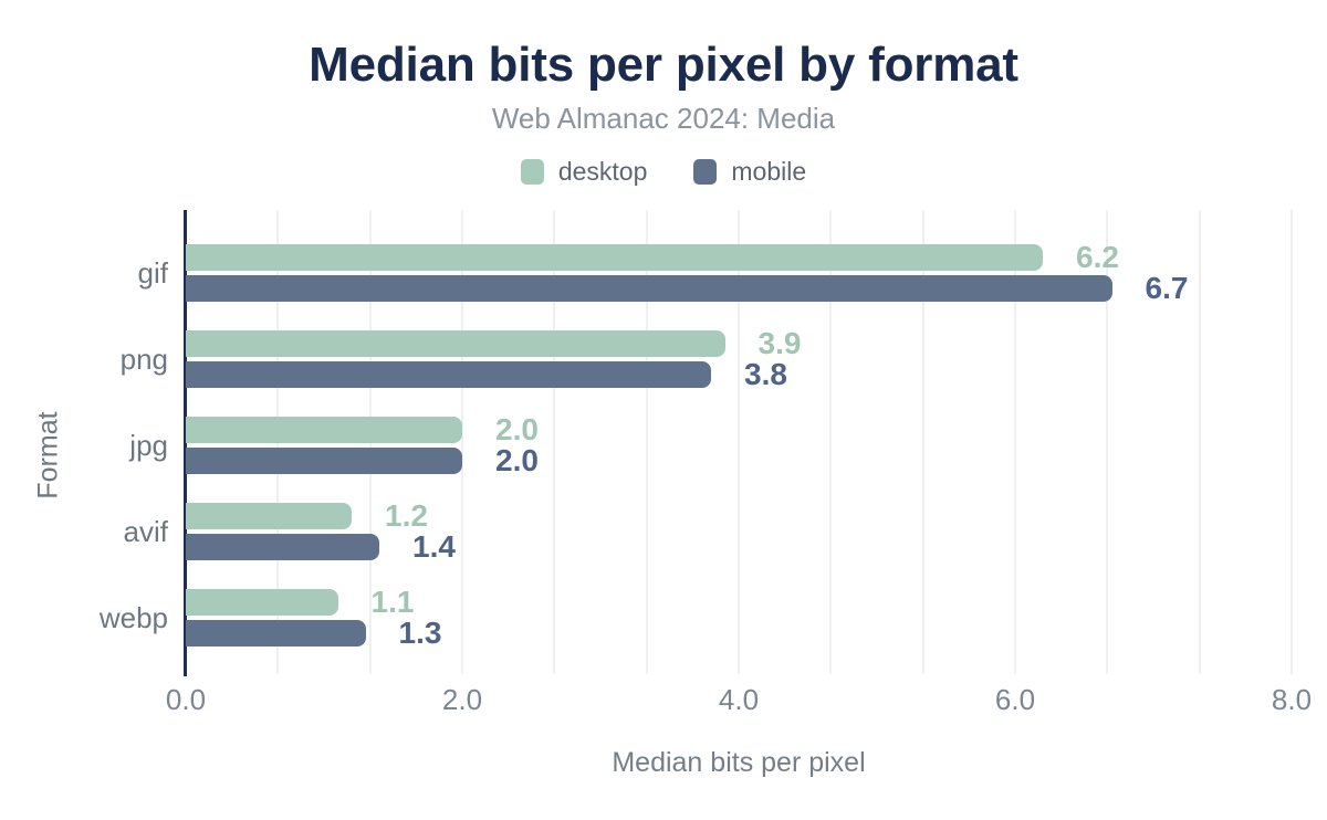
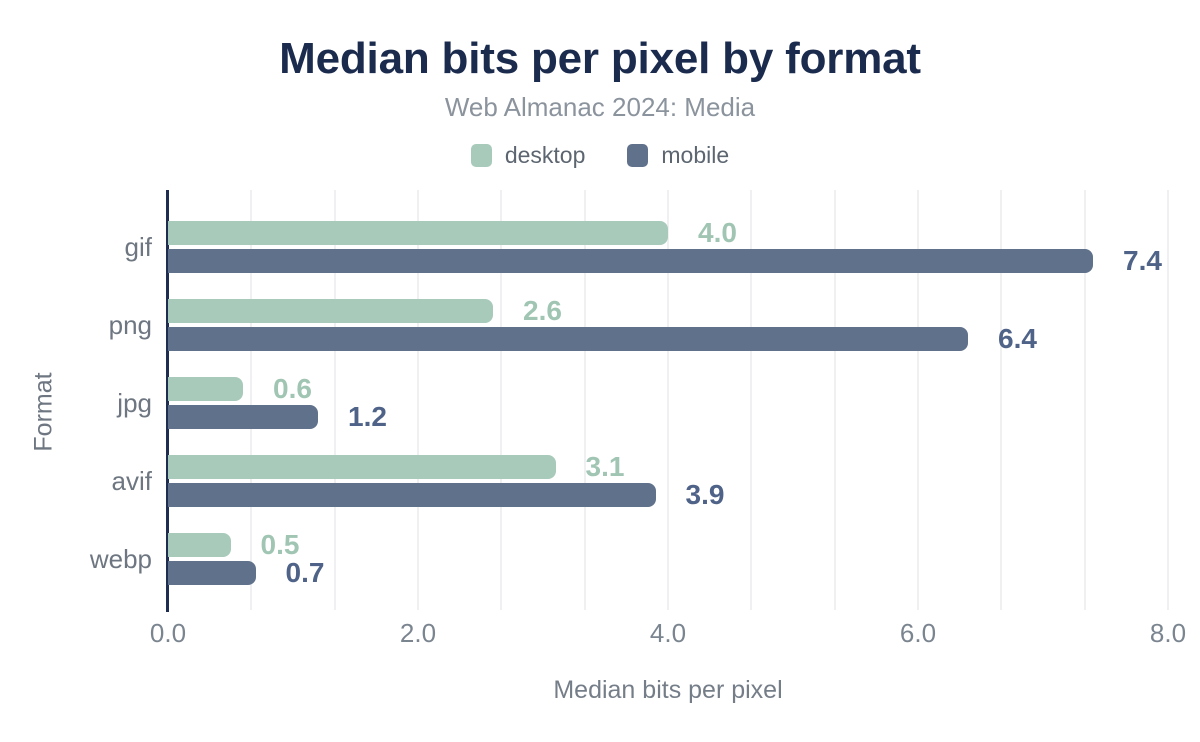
desktop/gif: 6.2 -> 4.0
mobile/gif: 6.7 -> 7.4
desktop/png: 3.9 -> 2.6
mobile/png: 3.8 -> 6.4
desktop/jpg: 2.0 -> 0.6
mobile/jpg: 2.0 -> 1.2
desktop/avif: 1.2 -> 3.1
mobile/avif: 1.4 -> 3.9
desktop/webp: 1.1 -> 0.5
mobile/webp: 1.3 -> 0.7
